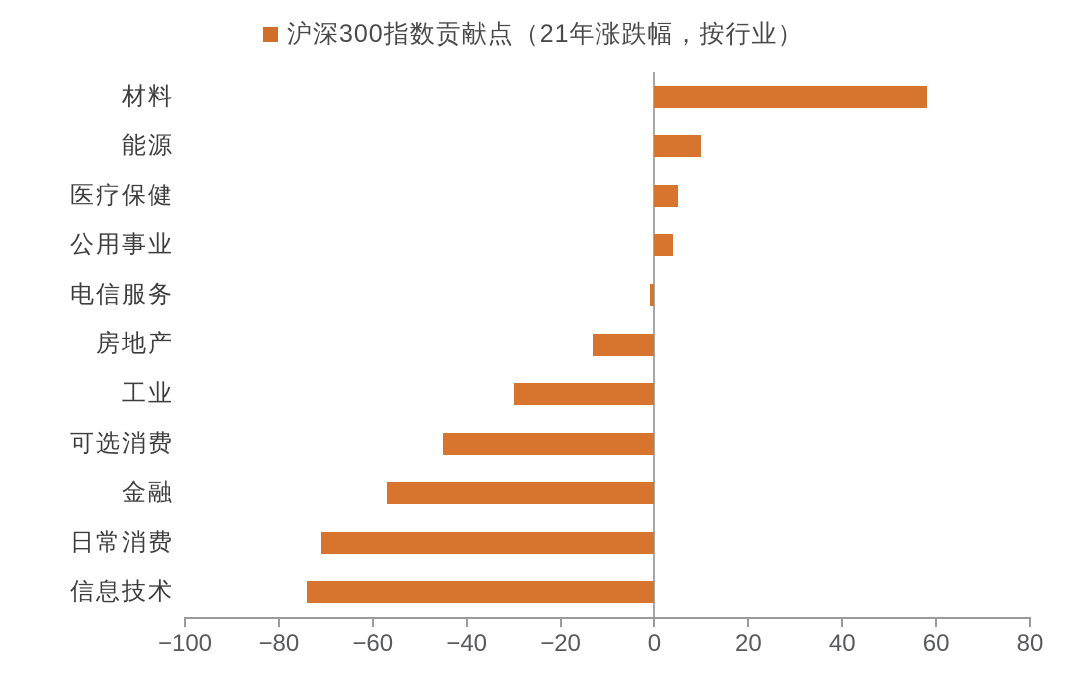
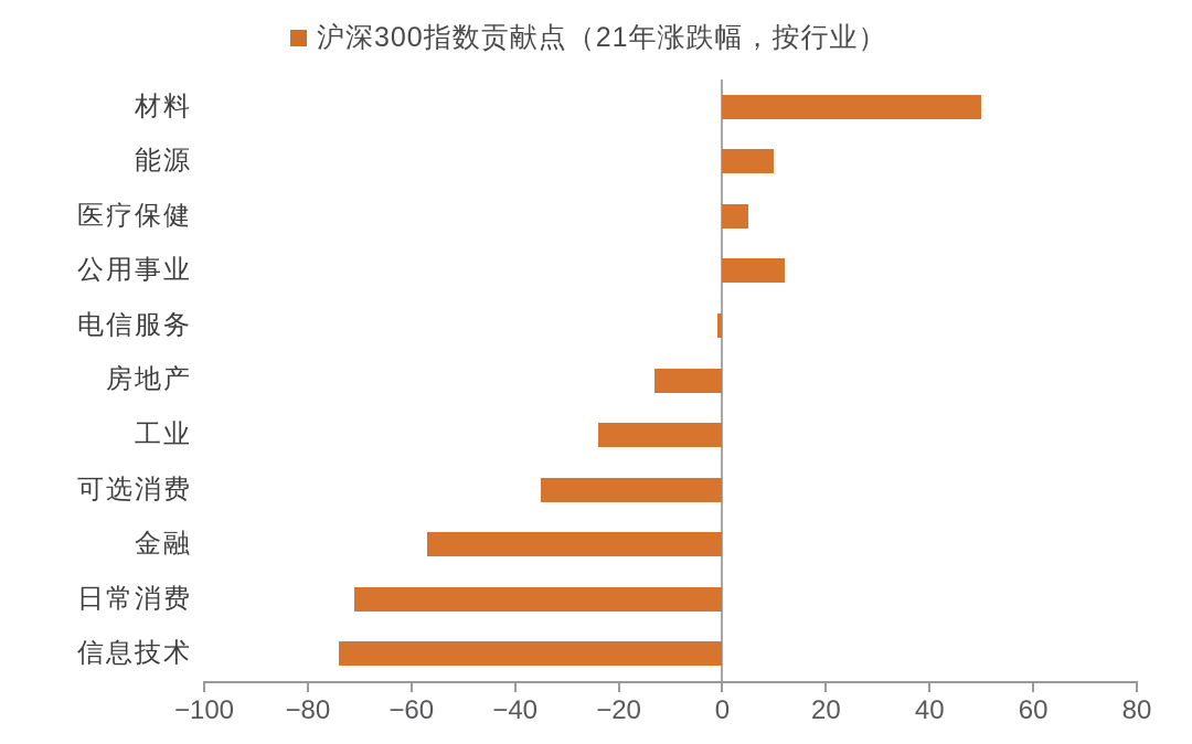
材料: 58 -> 50
公用事业: 4 -> 12
工业: -30 -> -24
可选消费: -45 -> -35
